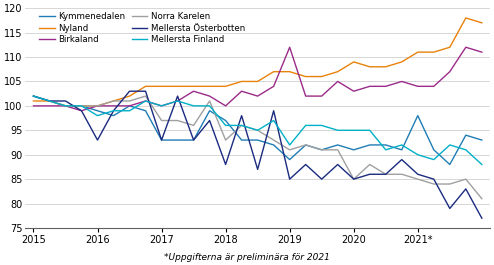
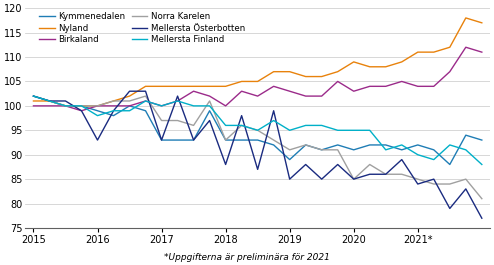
Kymmenedalen/2018: 97 -> 93
Birkaland/2019: 112 -> 103
Mellersta Finland/2019: 92 -> 95
Kymmenedalen/2021*: 98 -> 92
Mellersta Österbotten/2021*: 86 -> 84
